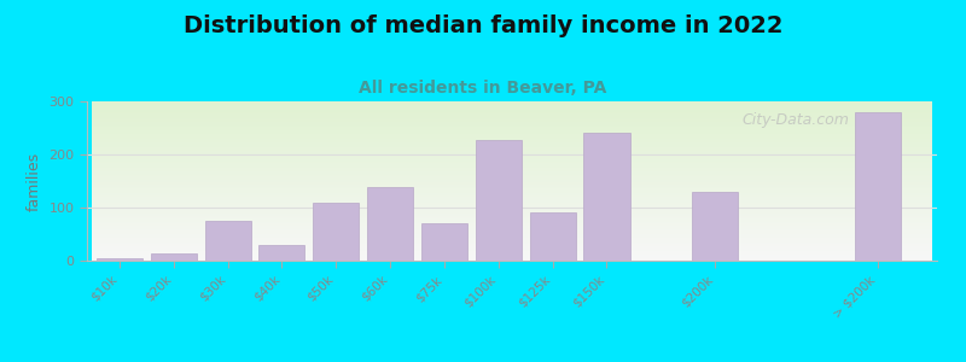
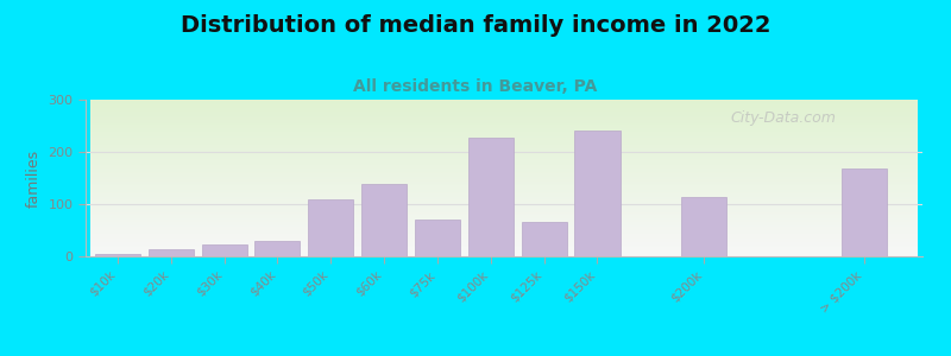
$30k: 75 -> 22
$125k: 90 -> 65
$200k: 130 -> 113
> $200k: 280 -> 168
